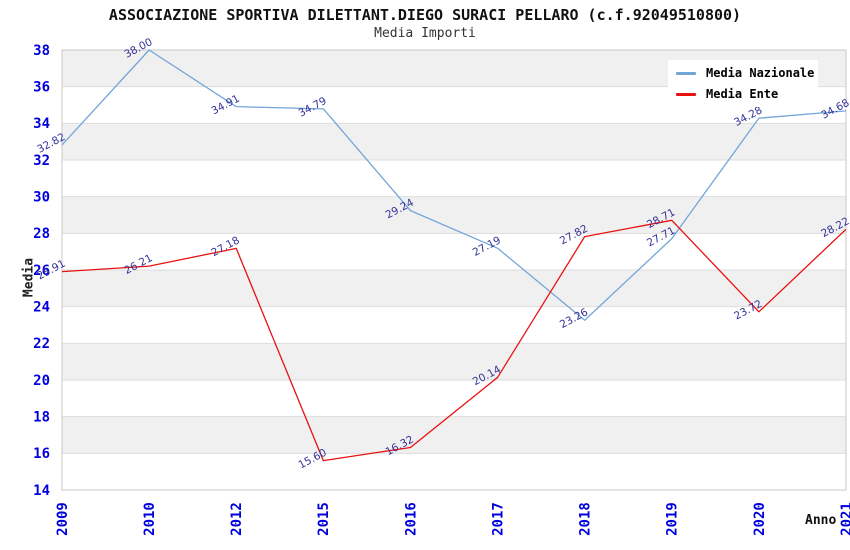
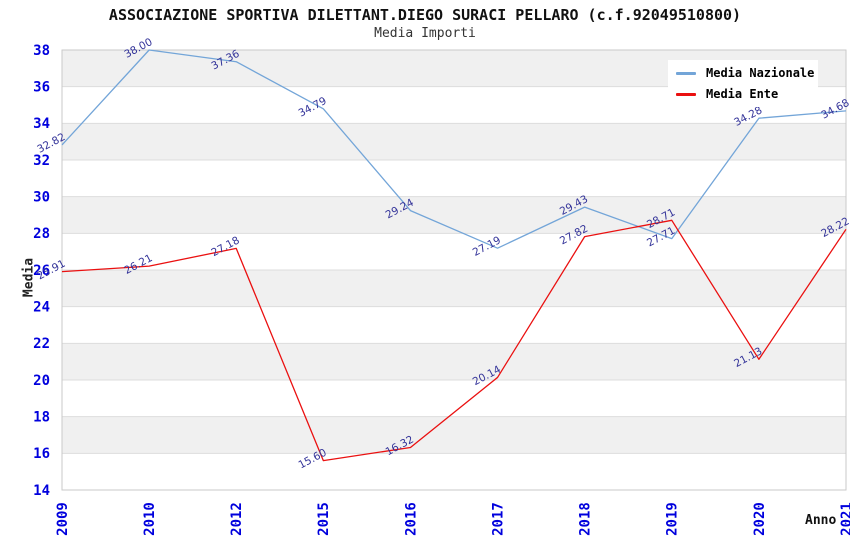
Media Nazionale/2012: 34.91 -> 37.36
Media Nazionale/2018: 23.26 -> 29.43
Media Ente/2020: 23.72 -> 21.13
